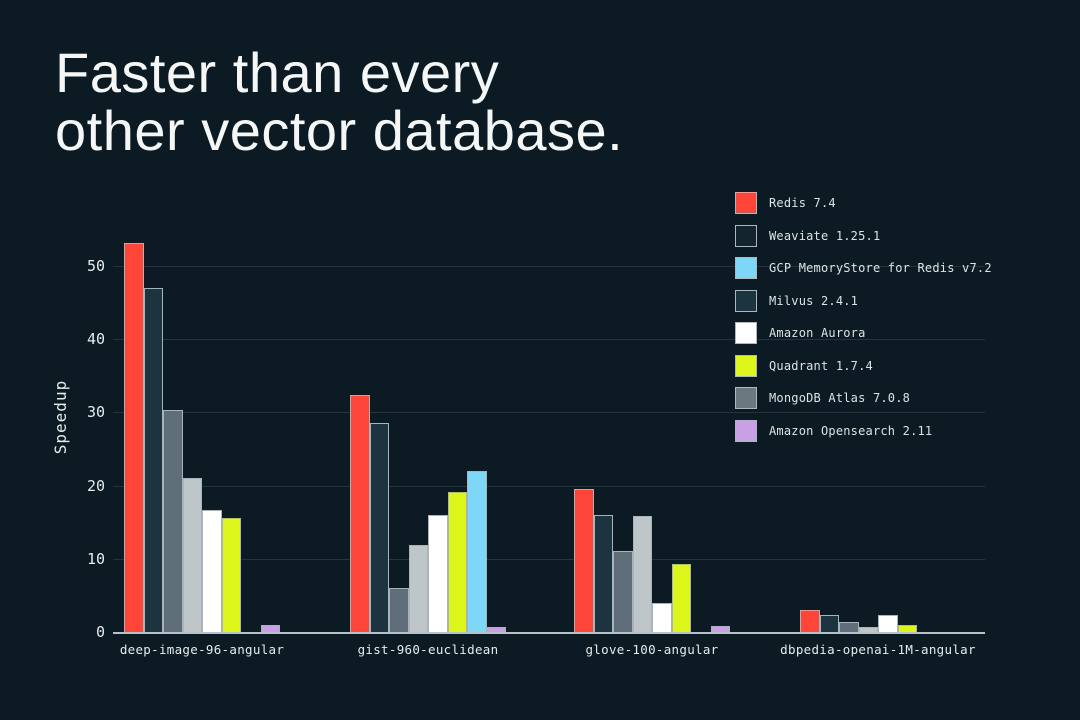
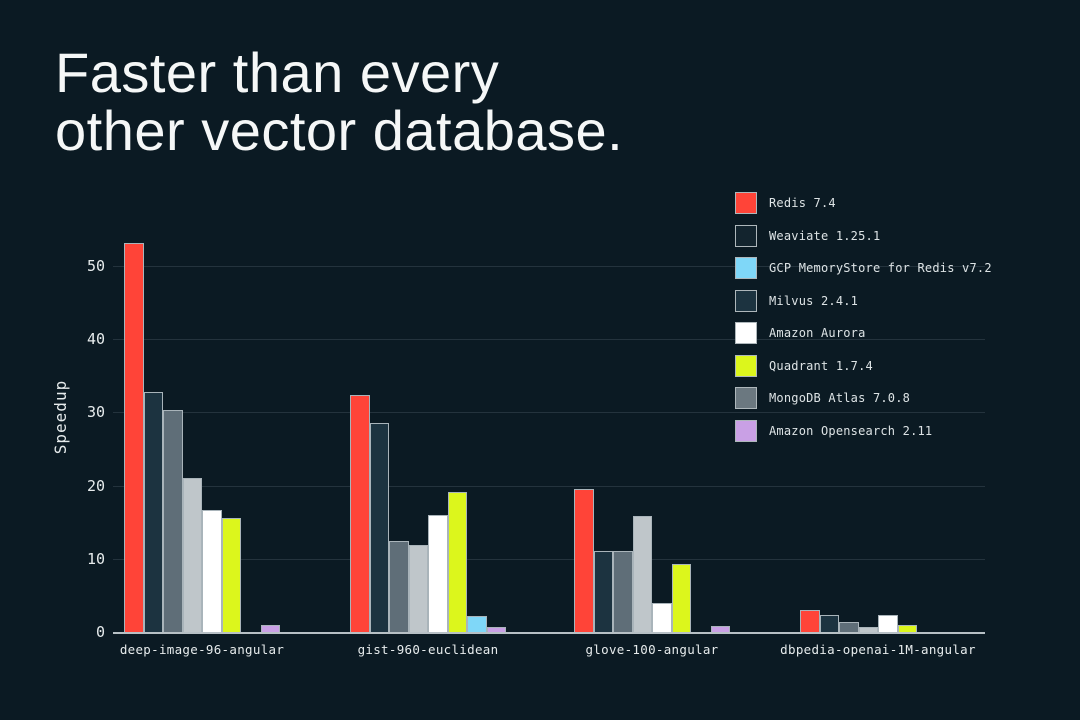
Milvus 2.4.1/deep-image-96-angular: 47 -> 33
MongoDB Atlas 7.0.8/gist-960-euclidean: 6 -> 12
GCP MemoryStore for Redis v7.2/gist-960-euclidean: 22 -> 2
Milvus 2.4.1/glove-100-angular: 16 -> 11
